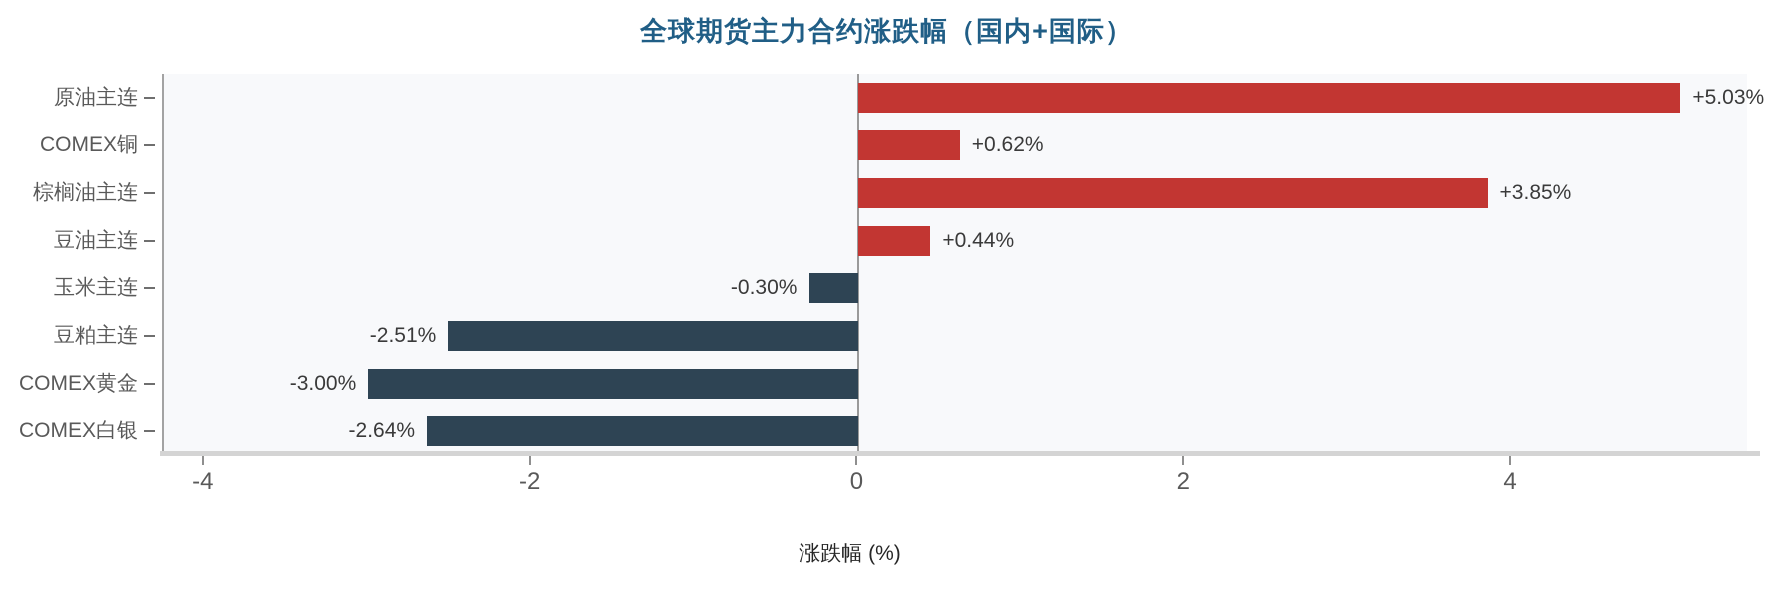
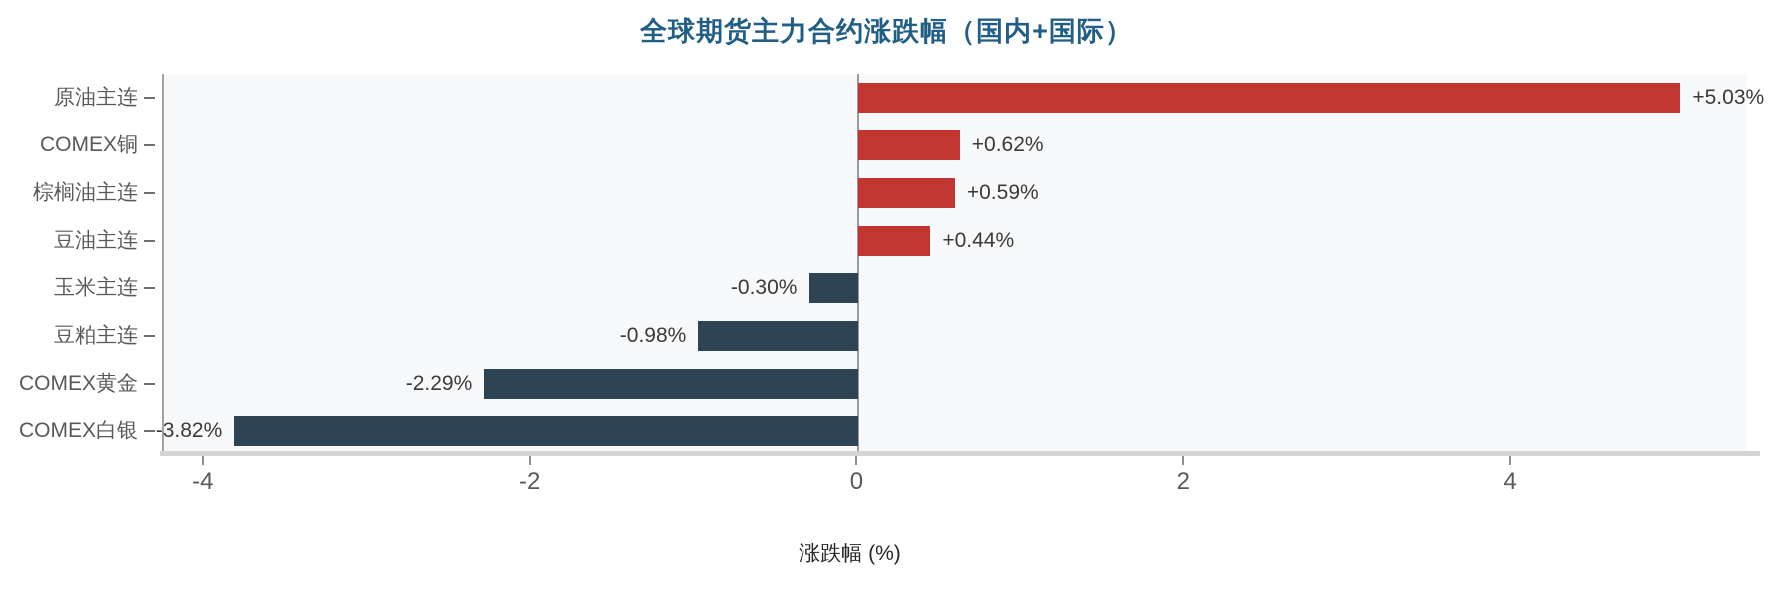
棕榈油主连: +3.85% -> +0.59%
豆粕主连: -2.51% -> -0.98%
COMEX黄金: -3.00% -> -2.29%
COMEX白银: -2.64% -> -3.82%
